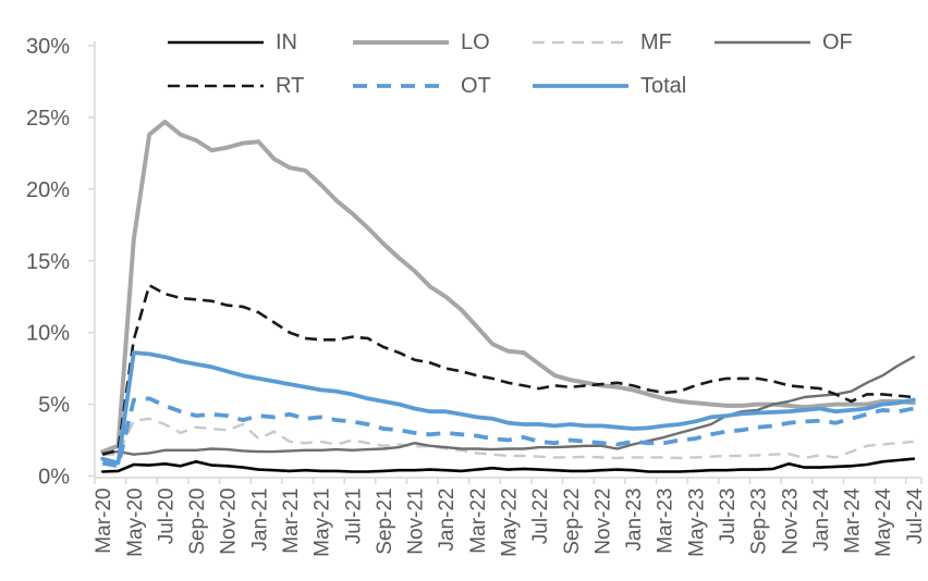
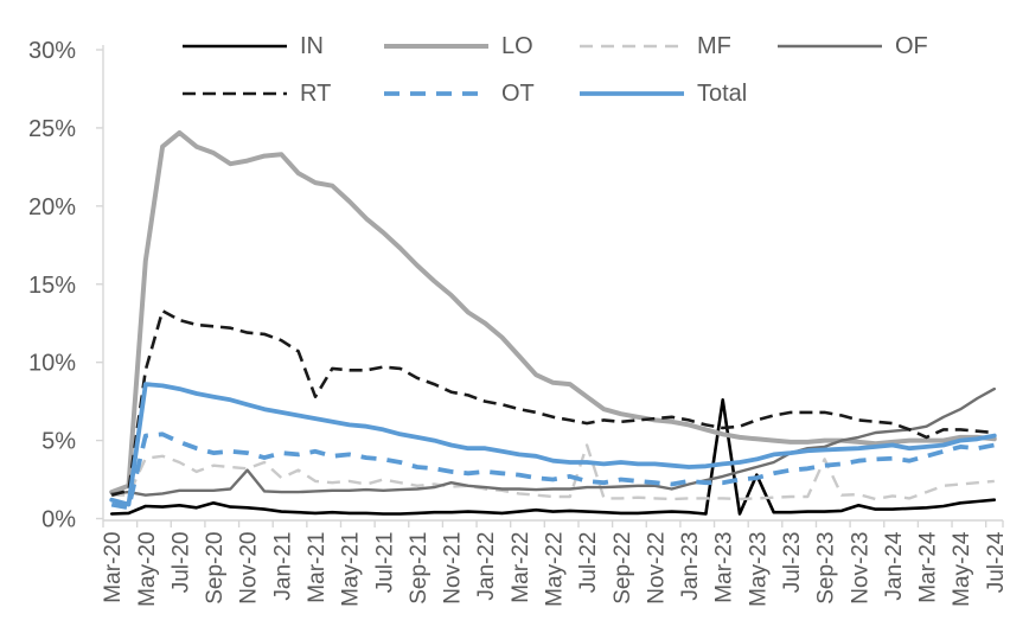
OF/Nov-20: 1.9% -> 3.1%
RT/Mar-21: 10.0% -> 7.8%
MF/Jul-22: 1.4% -> 4.7%
IN/Mar-23: 0.3% -> 7.6%
IN/May-23: 0.3% -> 2.8%
MF/Sep-23: 1.4% -> 3.8%
